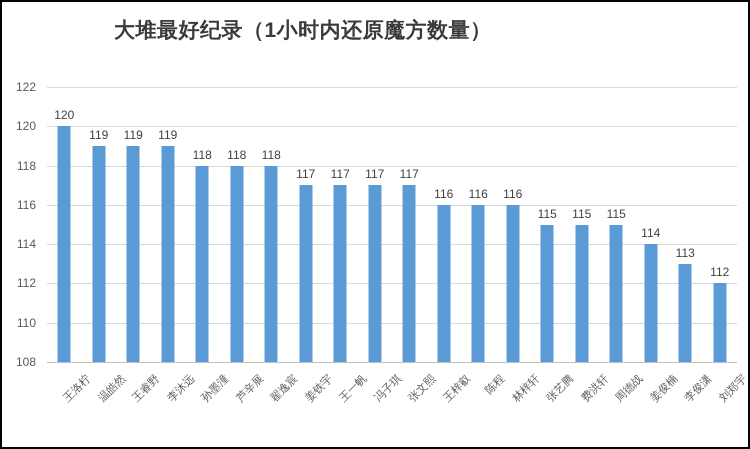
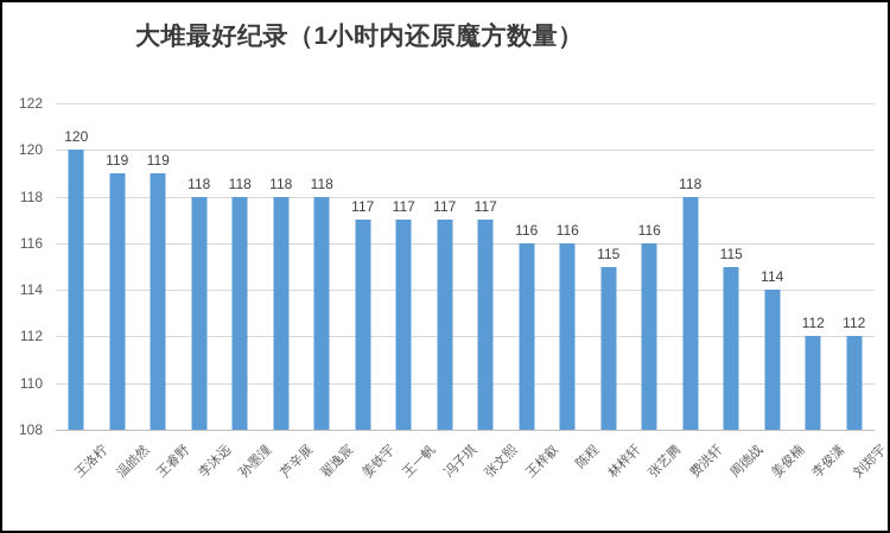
李沐远: 119 -> 118
林梓轩: 116 -> 115
张艺腾: 115 -> 116
费洪轩: 115 -> 118
李俊潇: 113 -> 112
